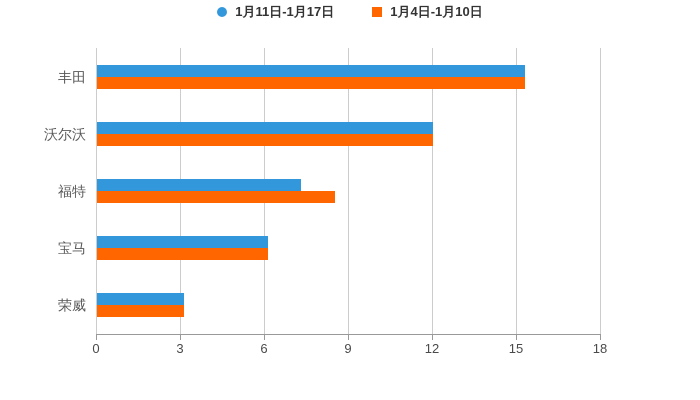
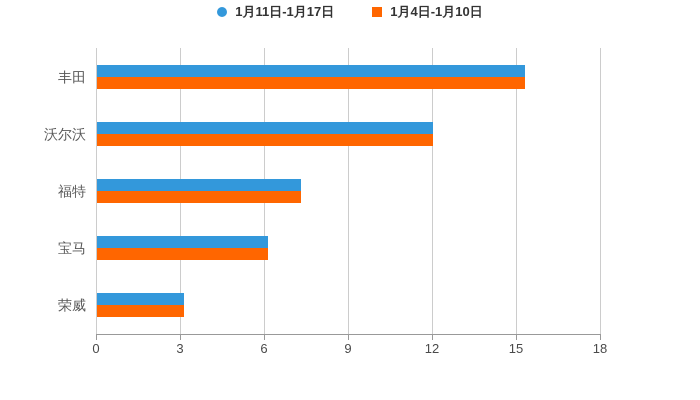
1月4日-1月10日/福特: 8.5 -> 7.3
